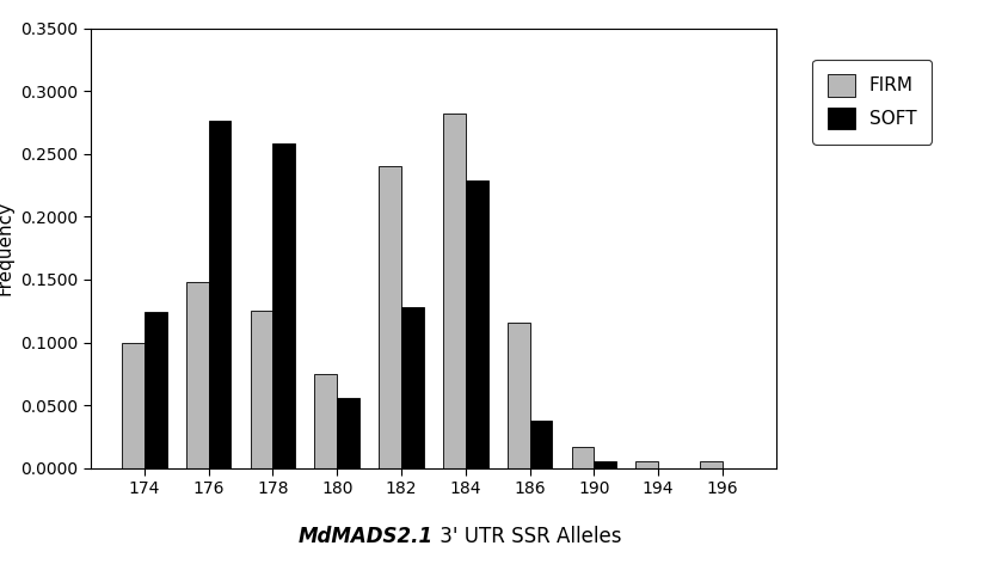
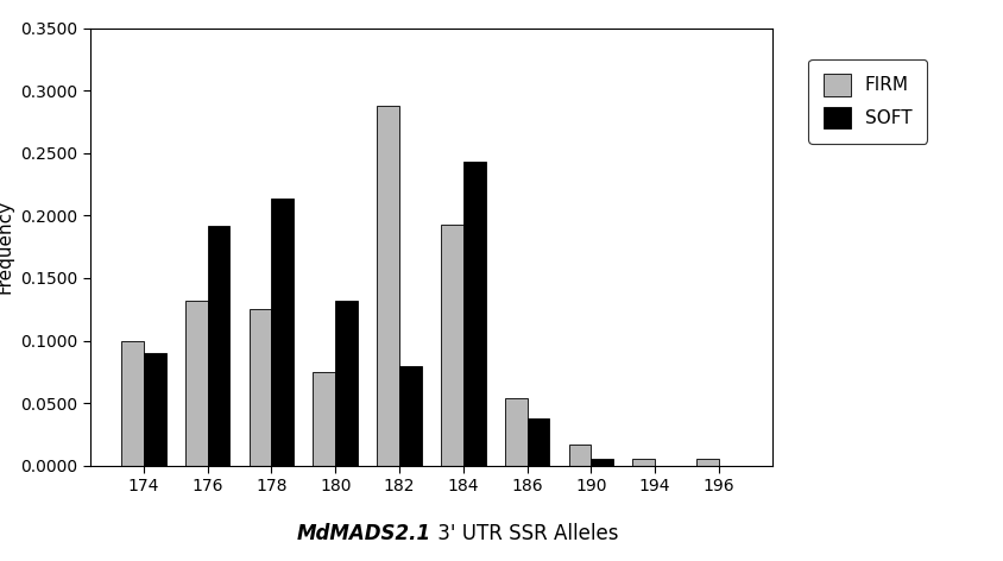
SOFT/174: 0.124 -> 0.090
FIRM/176: 0.148 -> 0.132
SOFT/176: 0.276 -> 0.192
SOFT/178: 0.258 -> 0.214
SOFT/180: 0.056 -> 0.132
FIRM/182: 0.240 -> 0.288
SOFT/182: 0.128 -> 0.080
FIRM/184: 0.282 -> 0.193
SOFT/184: 0.229 -> 0.243
FIRM/186: 0.116 -> 0.054
